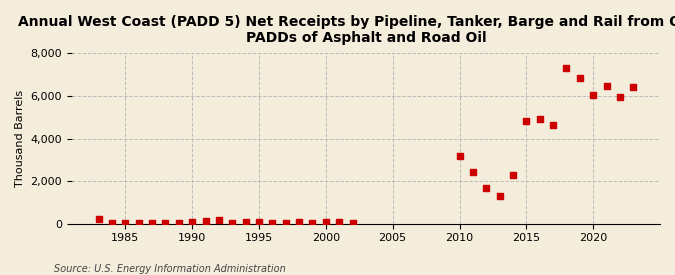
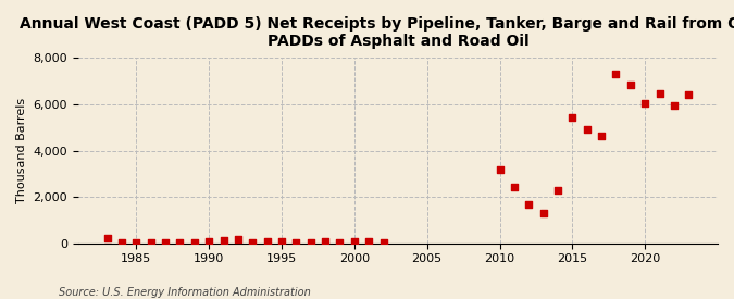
2015: 4,800 -> 5,450
